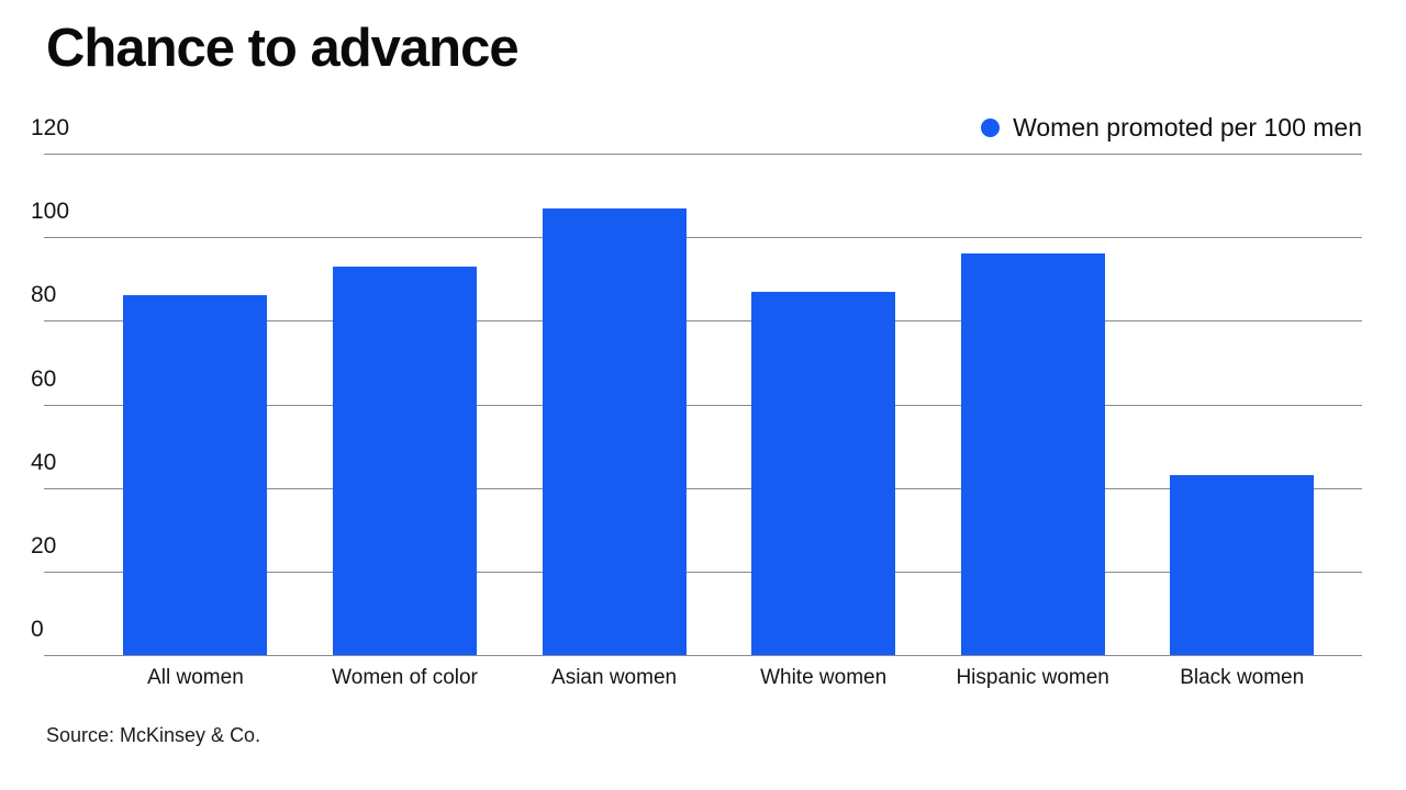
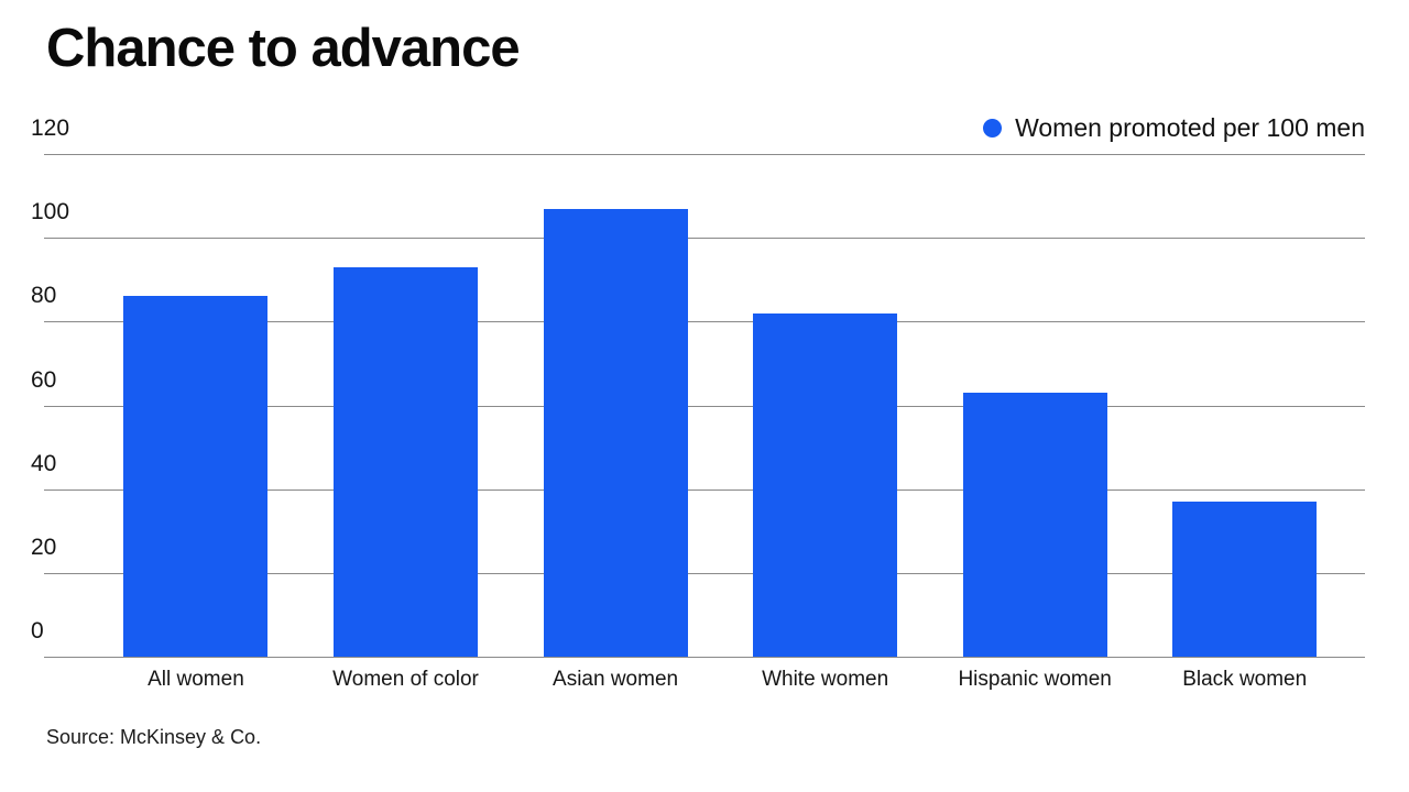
White women: 87 -> 82
Hispanic women: 96 -> 63
Black women: 43 -> 37
